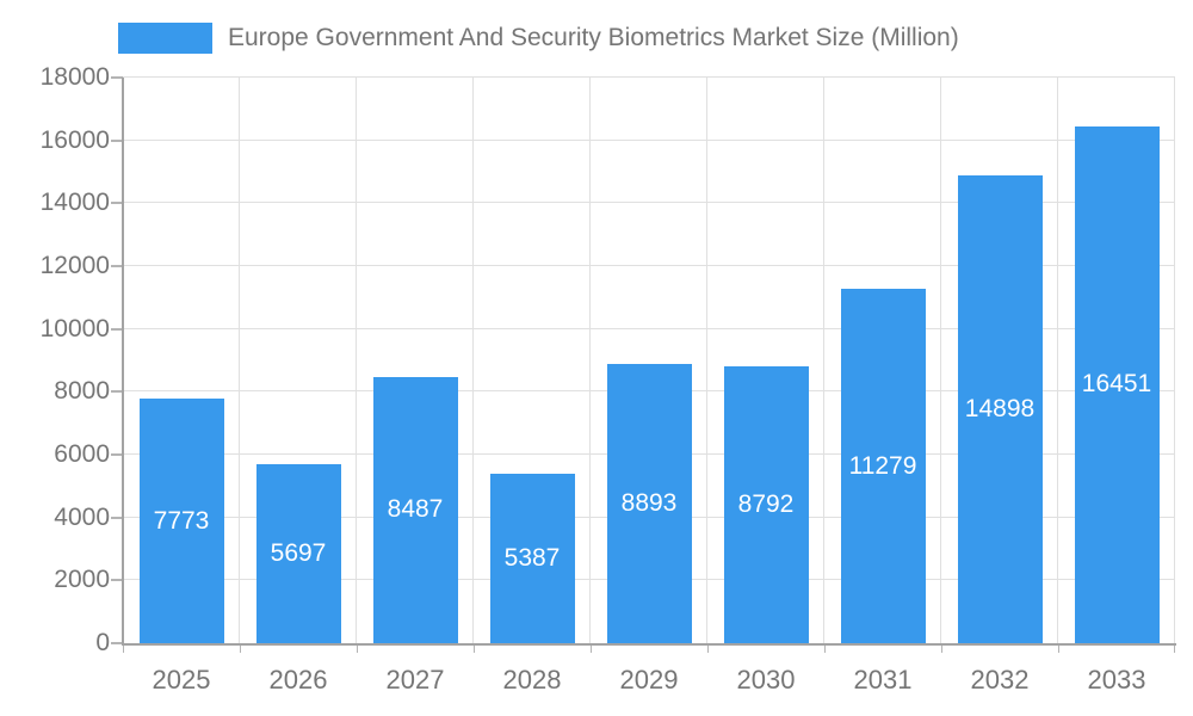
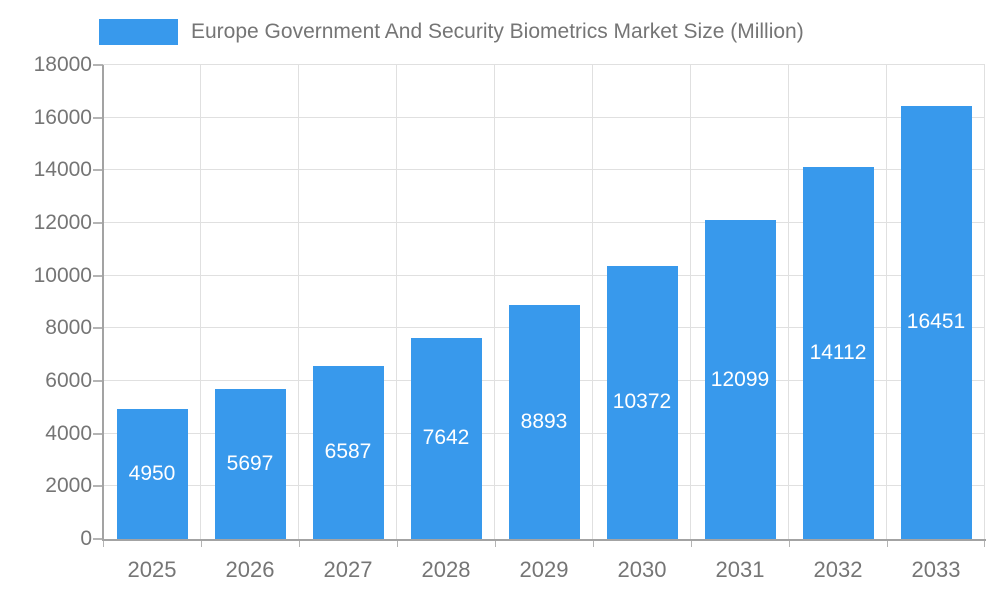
2025: 7773 -> 4950
2027: 8487 -> 6587
2028: 5387 -> 7642
2030: 8792 -> 10372
2031: 11279 -> 12099
2032: 14898 -> 14112
